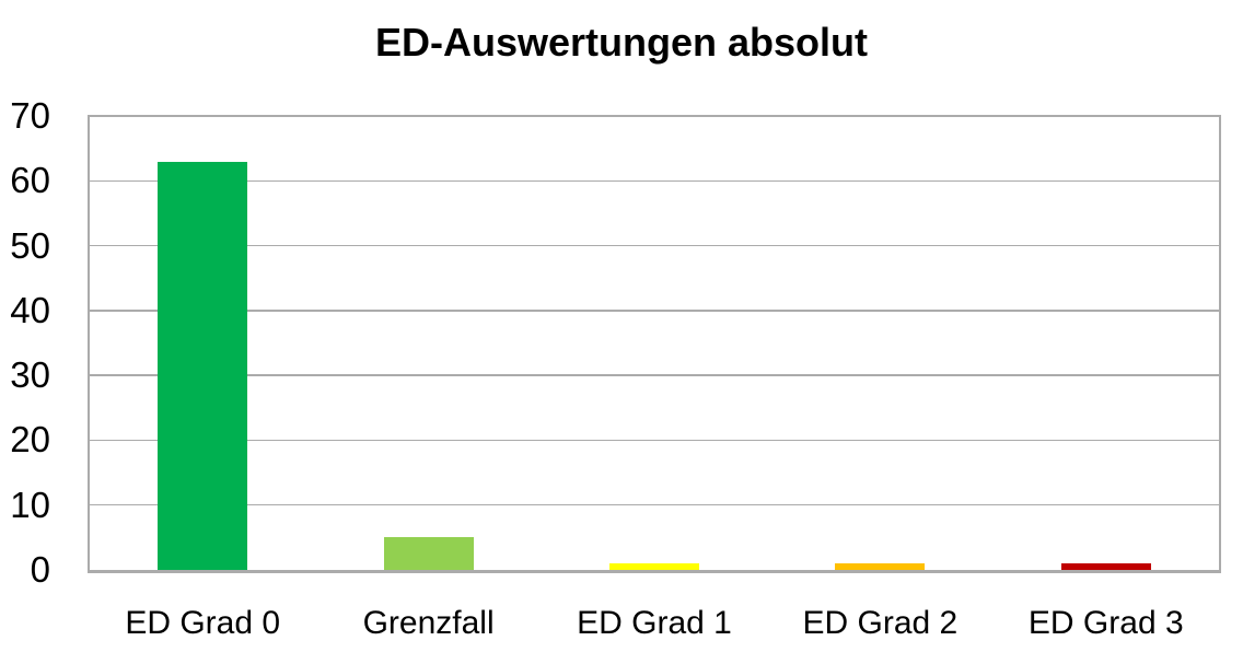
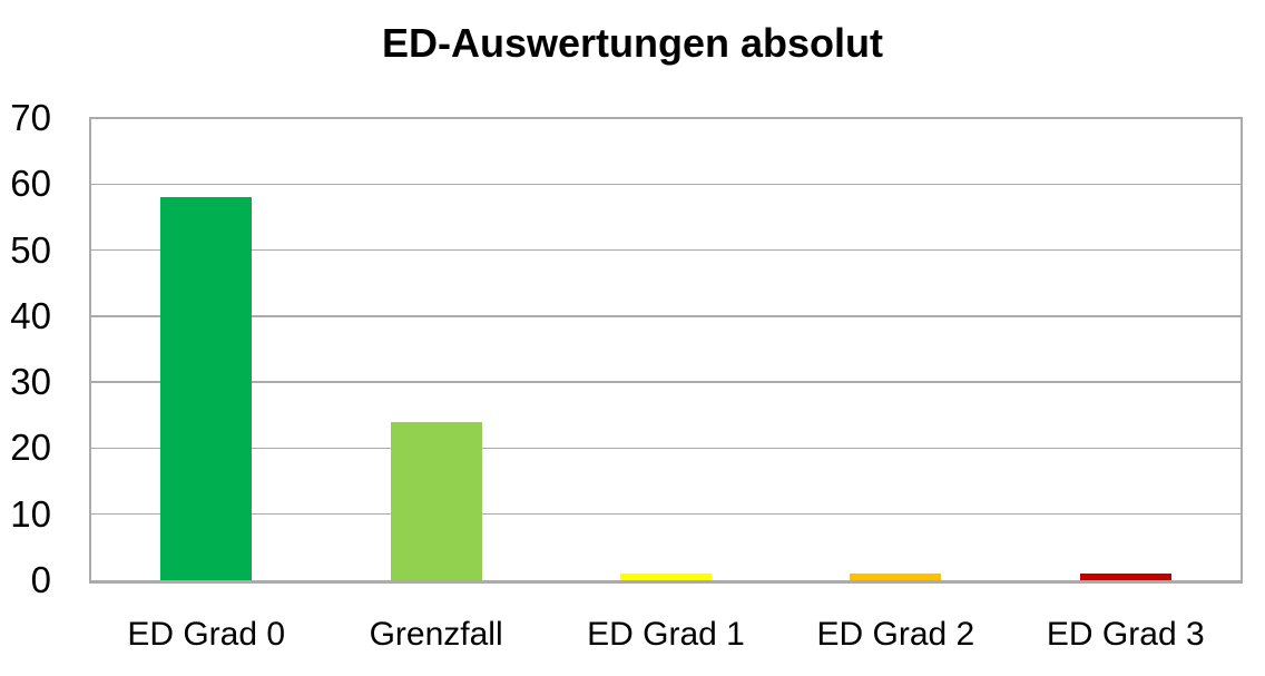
ED Grad 0: 63 -> 58
Grenzfall: 5 -> 24
